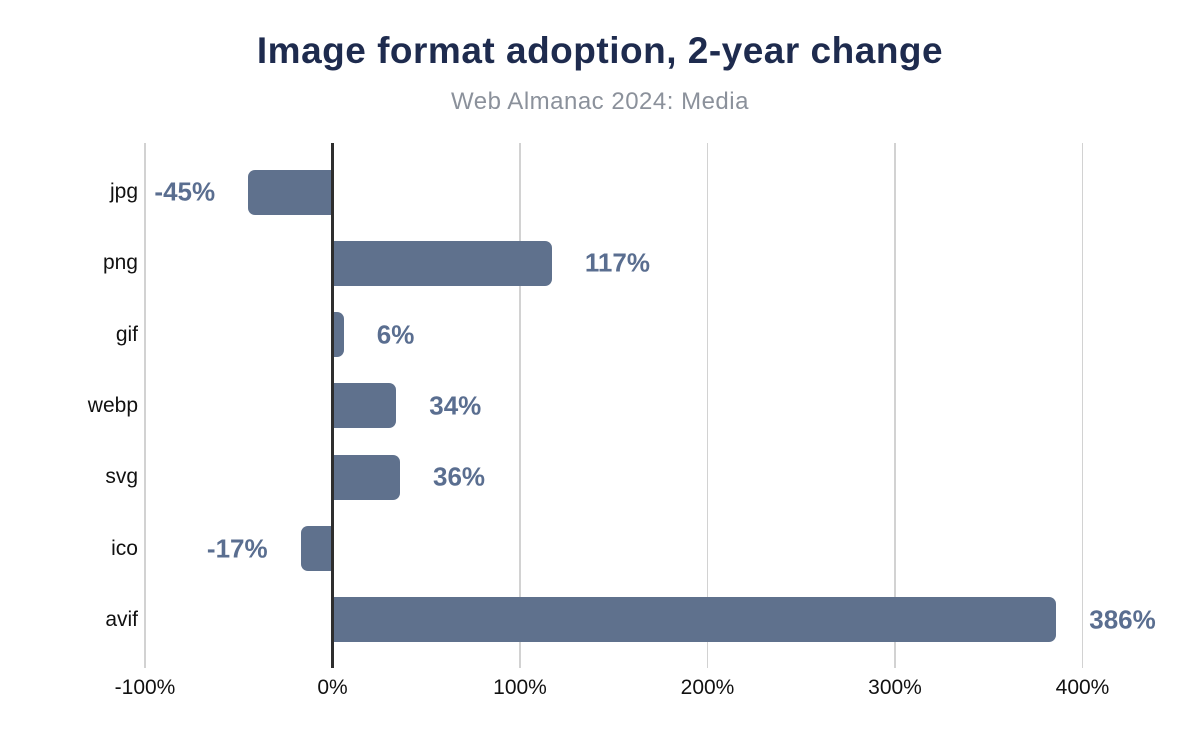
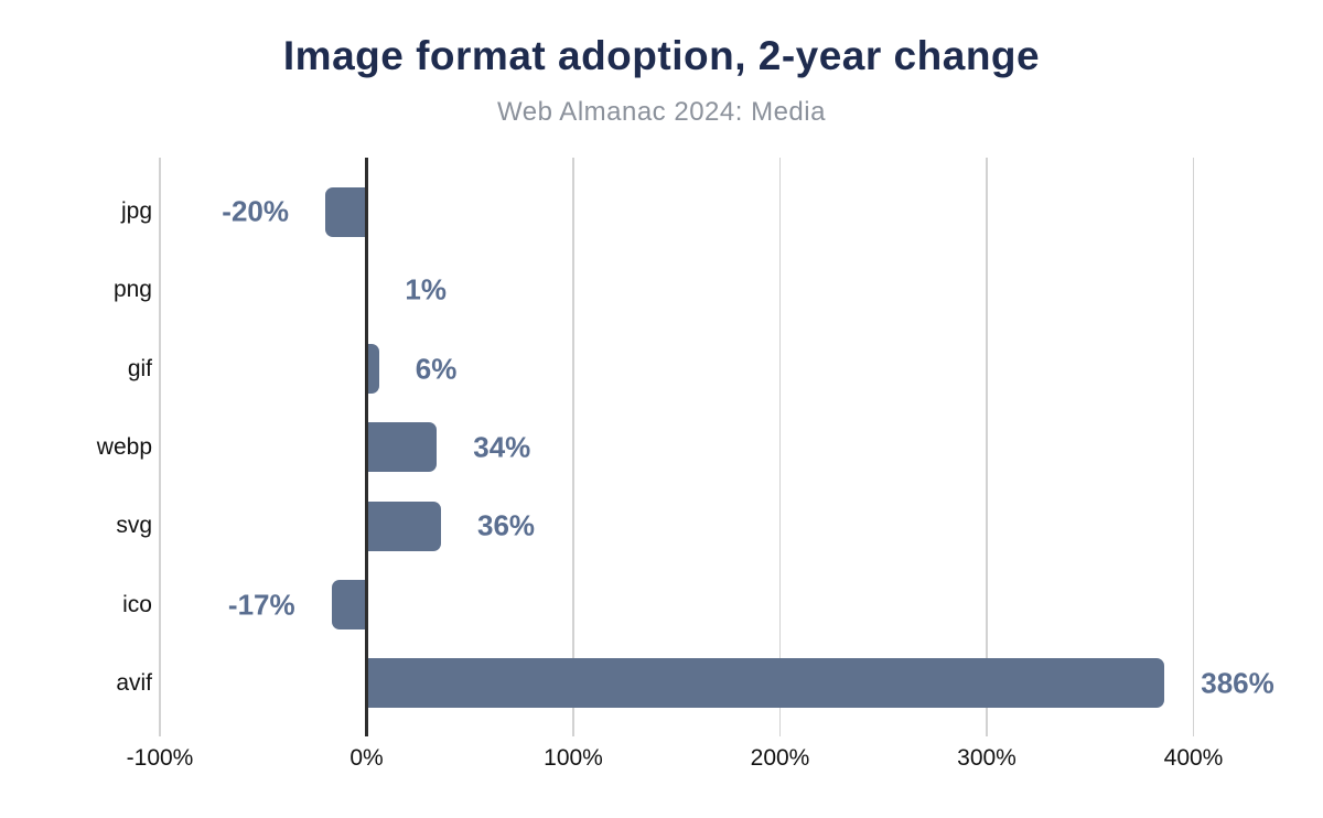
jpg: -45% -> -20%
png: 117% -> 1%
